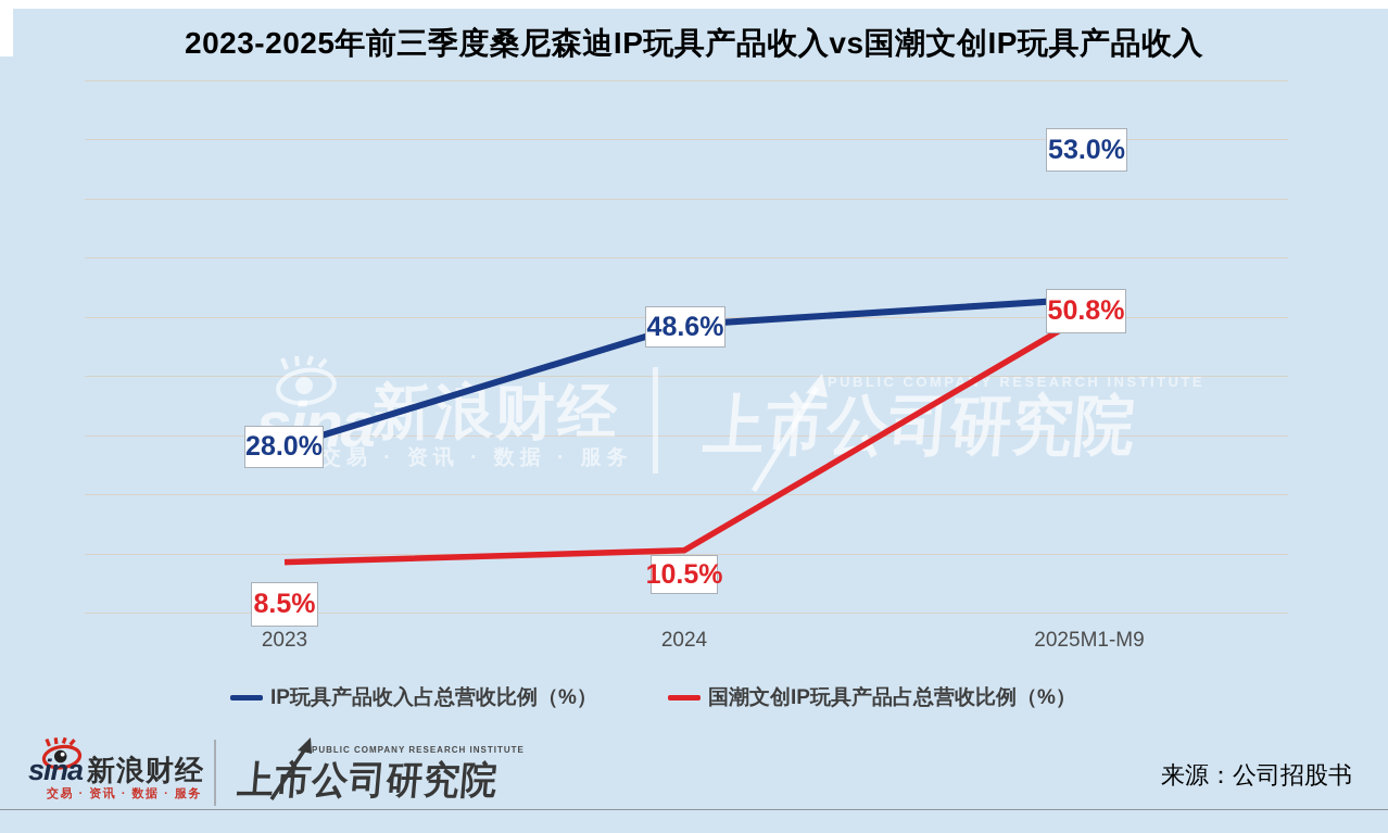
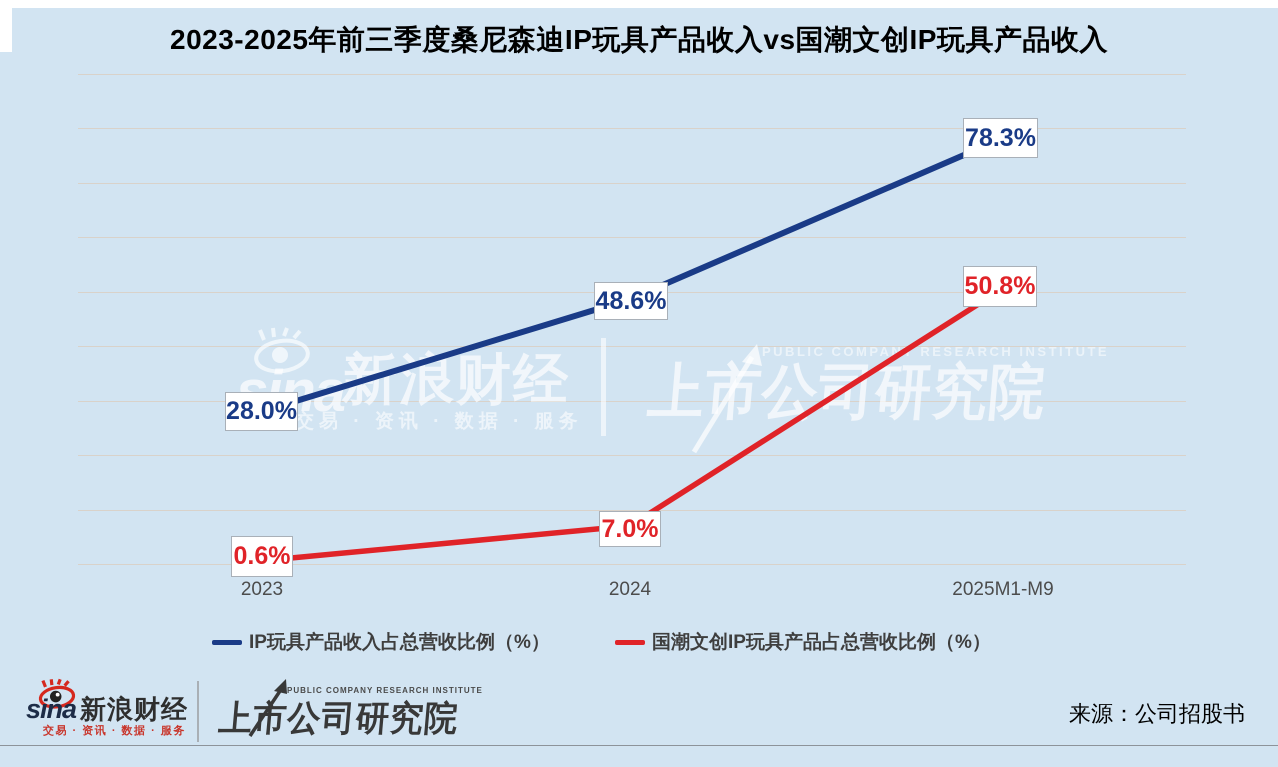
国潮文创IP玩具产品占总营收比例（%）/2023: 8.5% -> 0.6%
国潮文创IP玩具产品占总营收比例（%）/2024: 10.5% -> 7.0%
IP玩具产品收入占总营收比例（%）/2025M1-M9: 53.0% -> 78.3%
